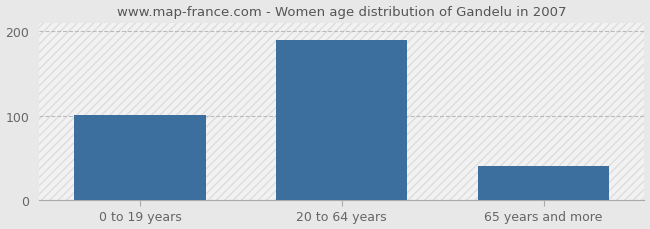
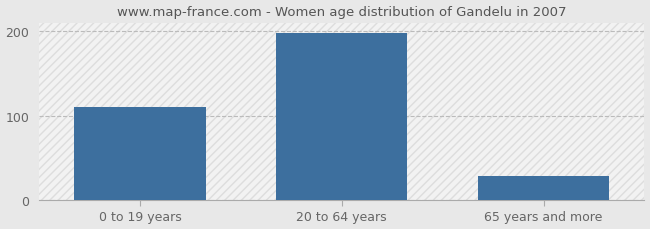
0 to 19 years: 101 -> 110
20 to 64 years: 190 -> 198
65 years and more: 40 -> 28
